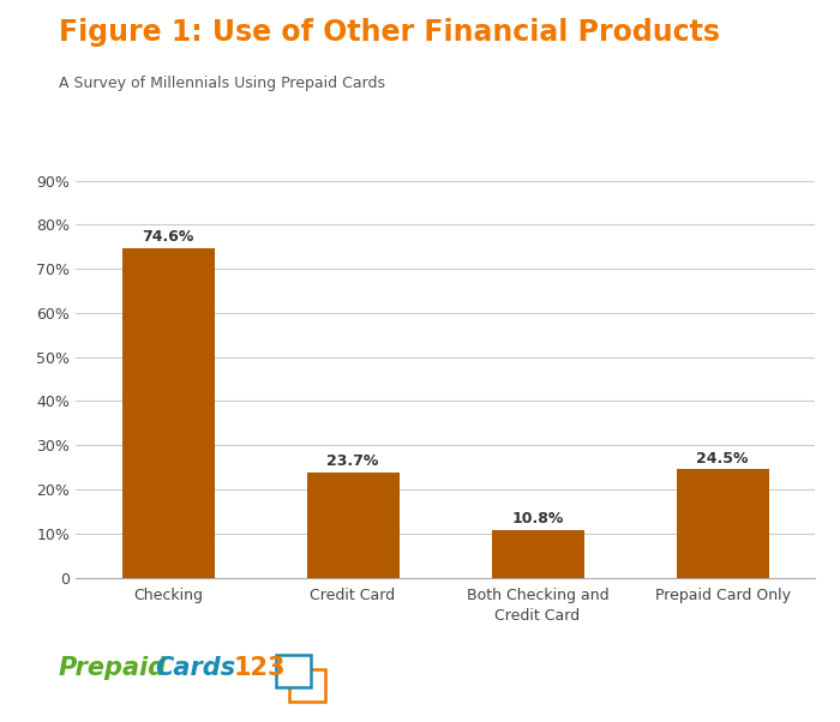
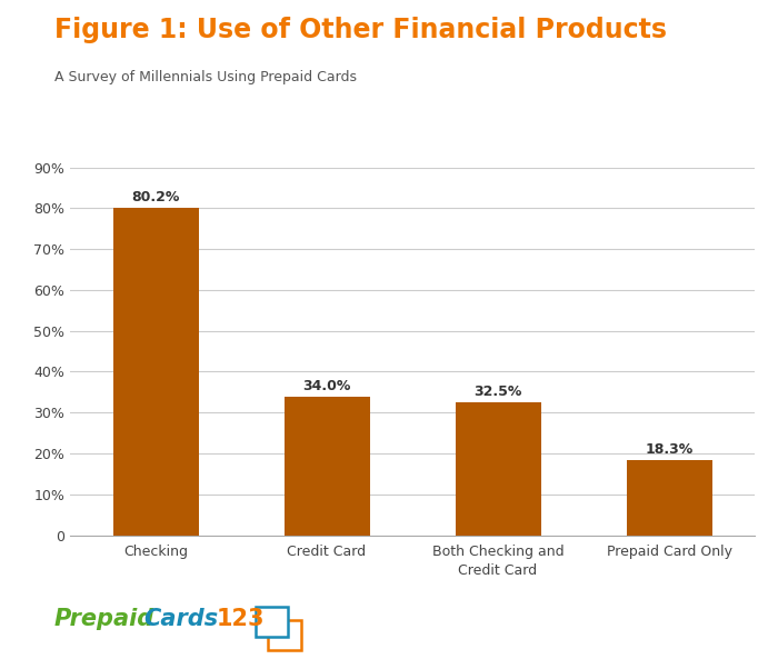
Checking: 74.6% -> 80.2%
Credit Card: 23.7% -> 34.0%
Both Checking and Credit Card: 10.8% -> 32.5%
Prepaid Card Only: 24.5% -> 18.3%
